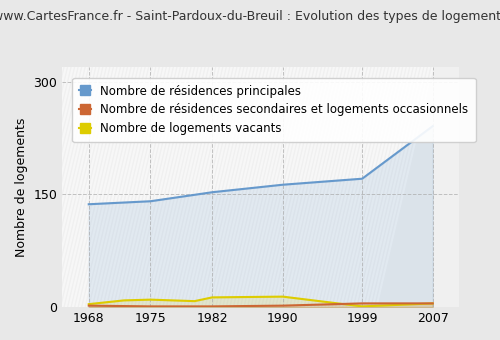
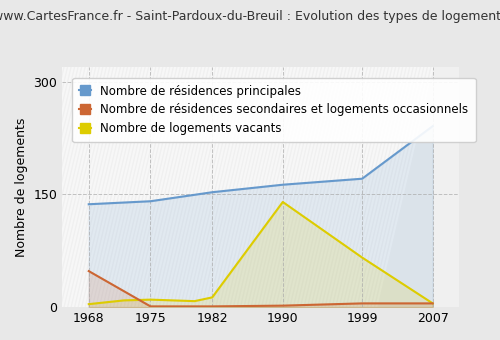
Nombre de résidences secondaires et logements occasionnels/1968: 2 -> 48
Nombre de logements vacants/1990: 14 -> 140
Nombre de logements vacants/1999: 1 -> 66
